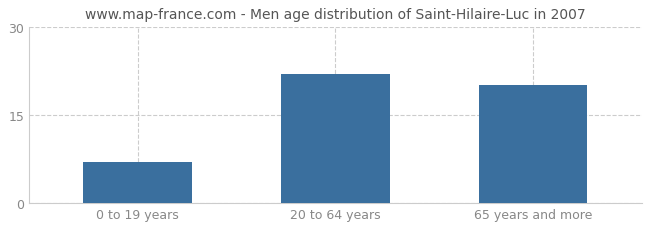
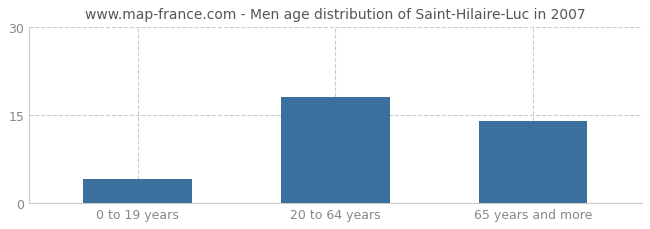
0 to 19 years: 7 -> 4
20 to 64 years: 22 -> 18
65 years and more: 20 -> 14
